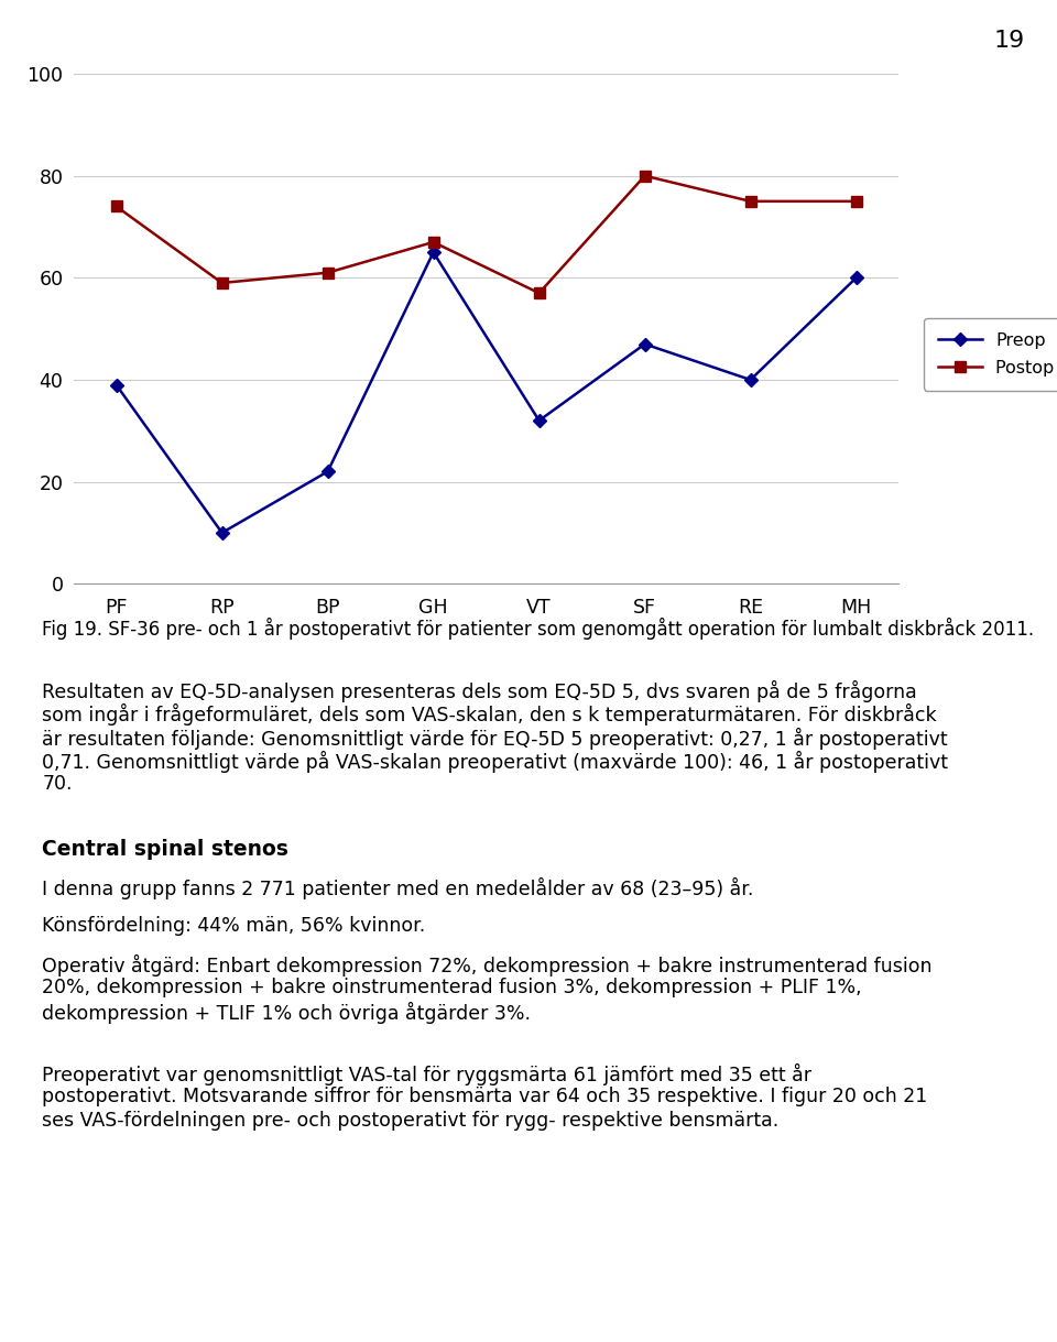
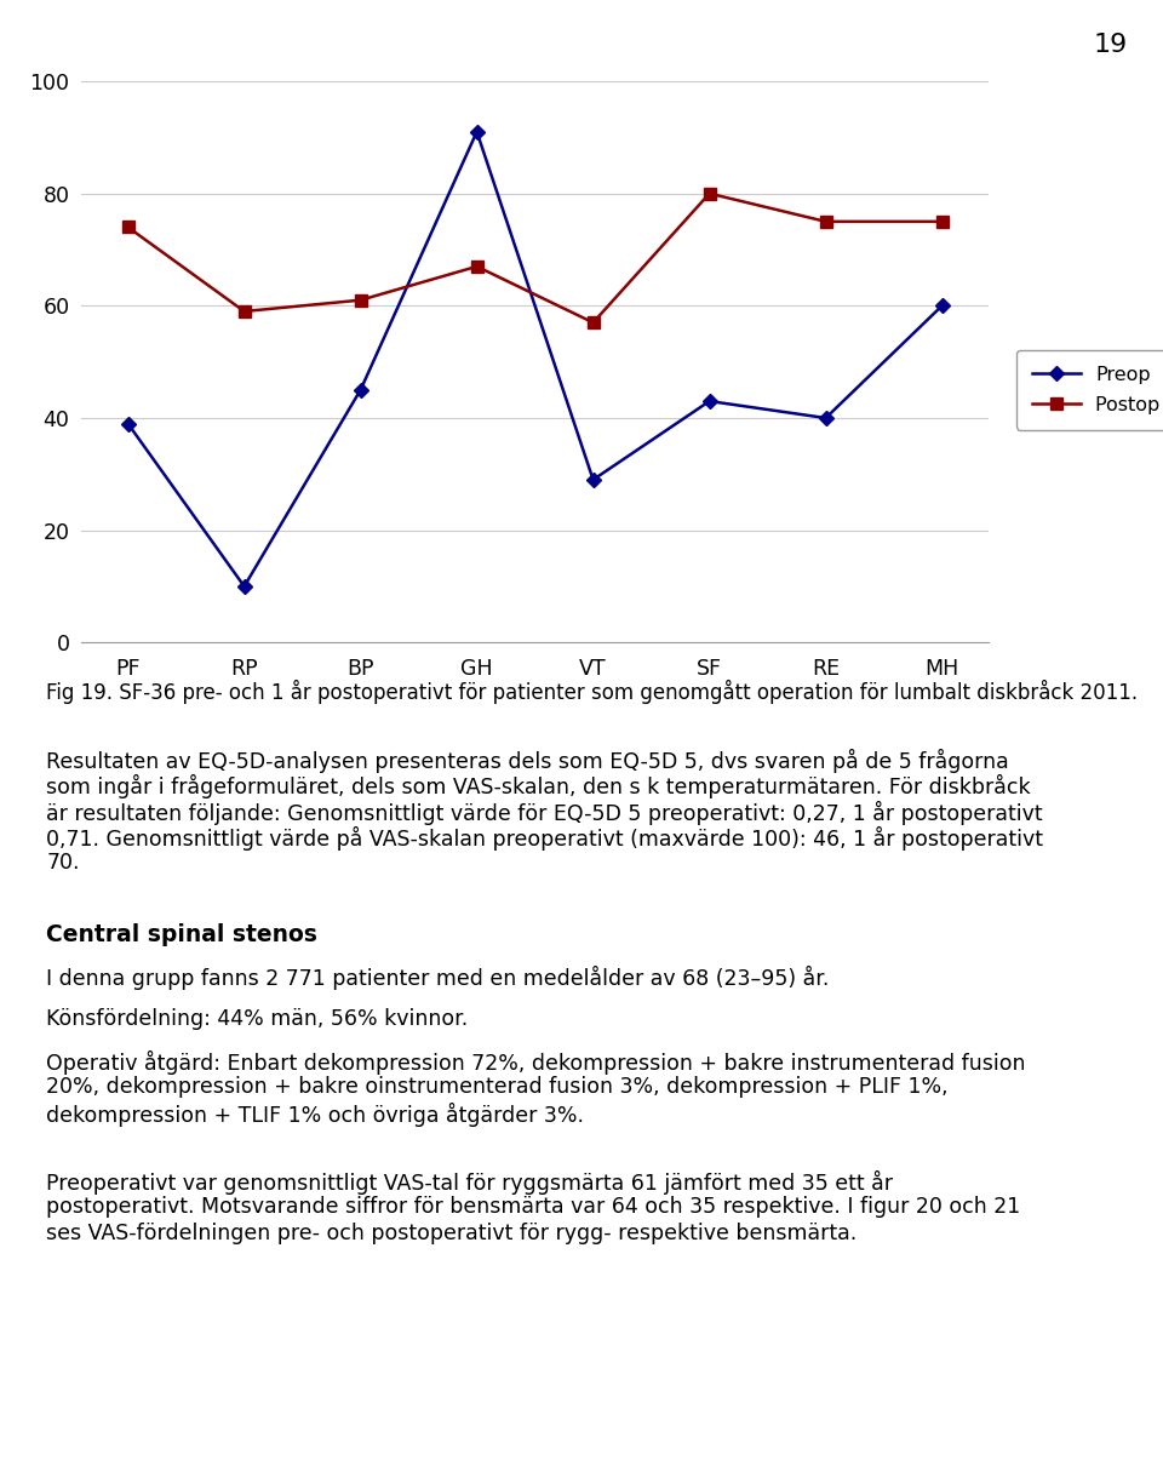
Preop/BP: 22 -> 45
Preop/GH: 65 -> 91
Preop/VT: 32 -> 29
Preop/SF: 47 -> 43
